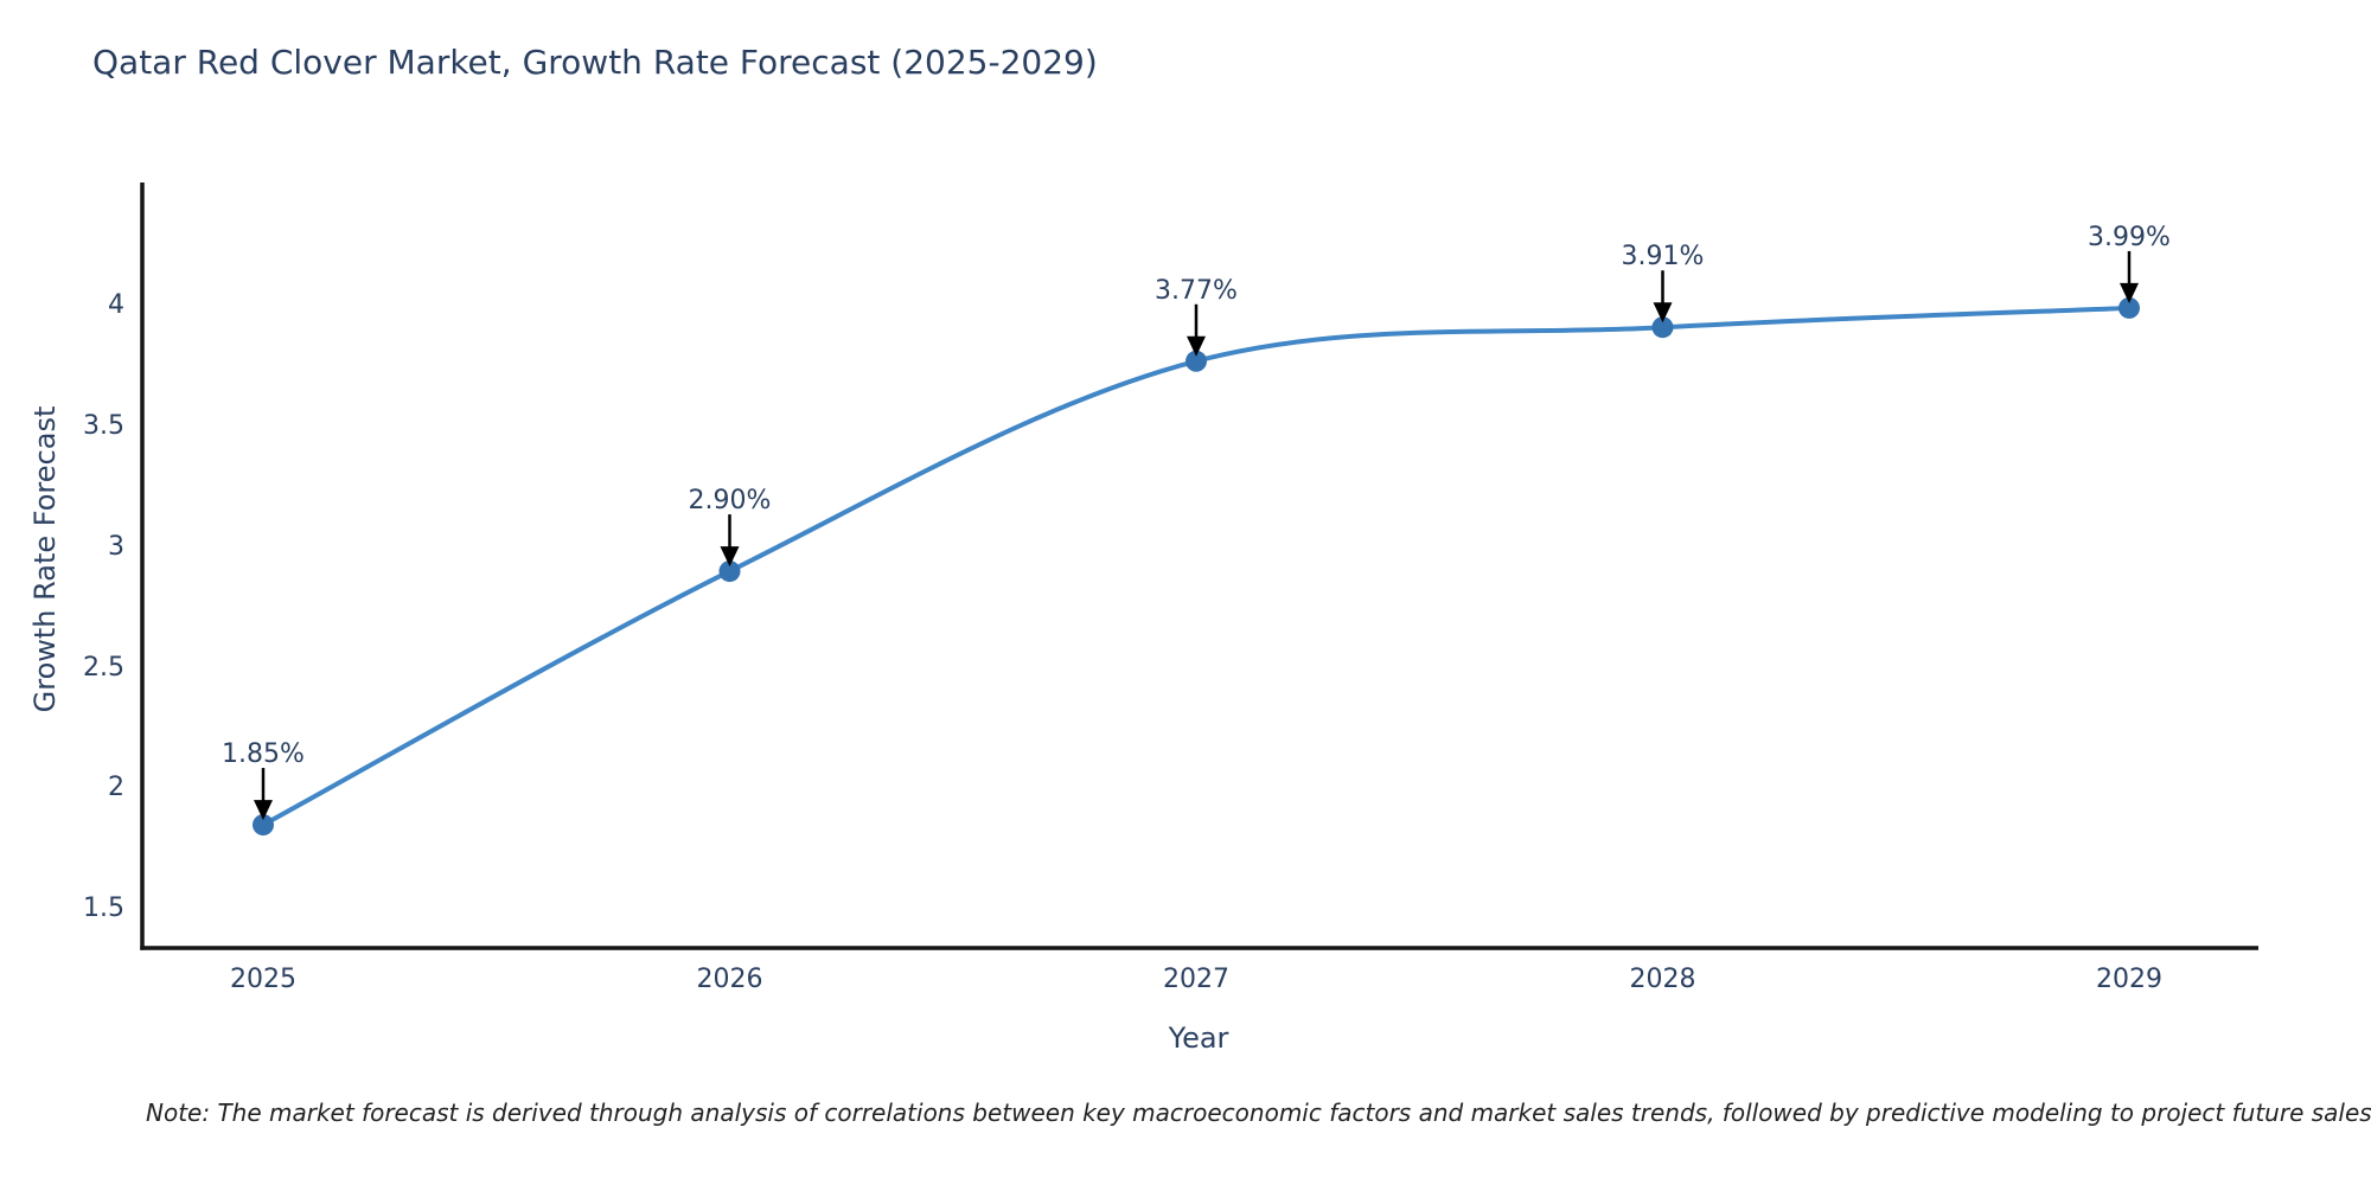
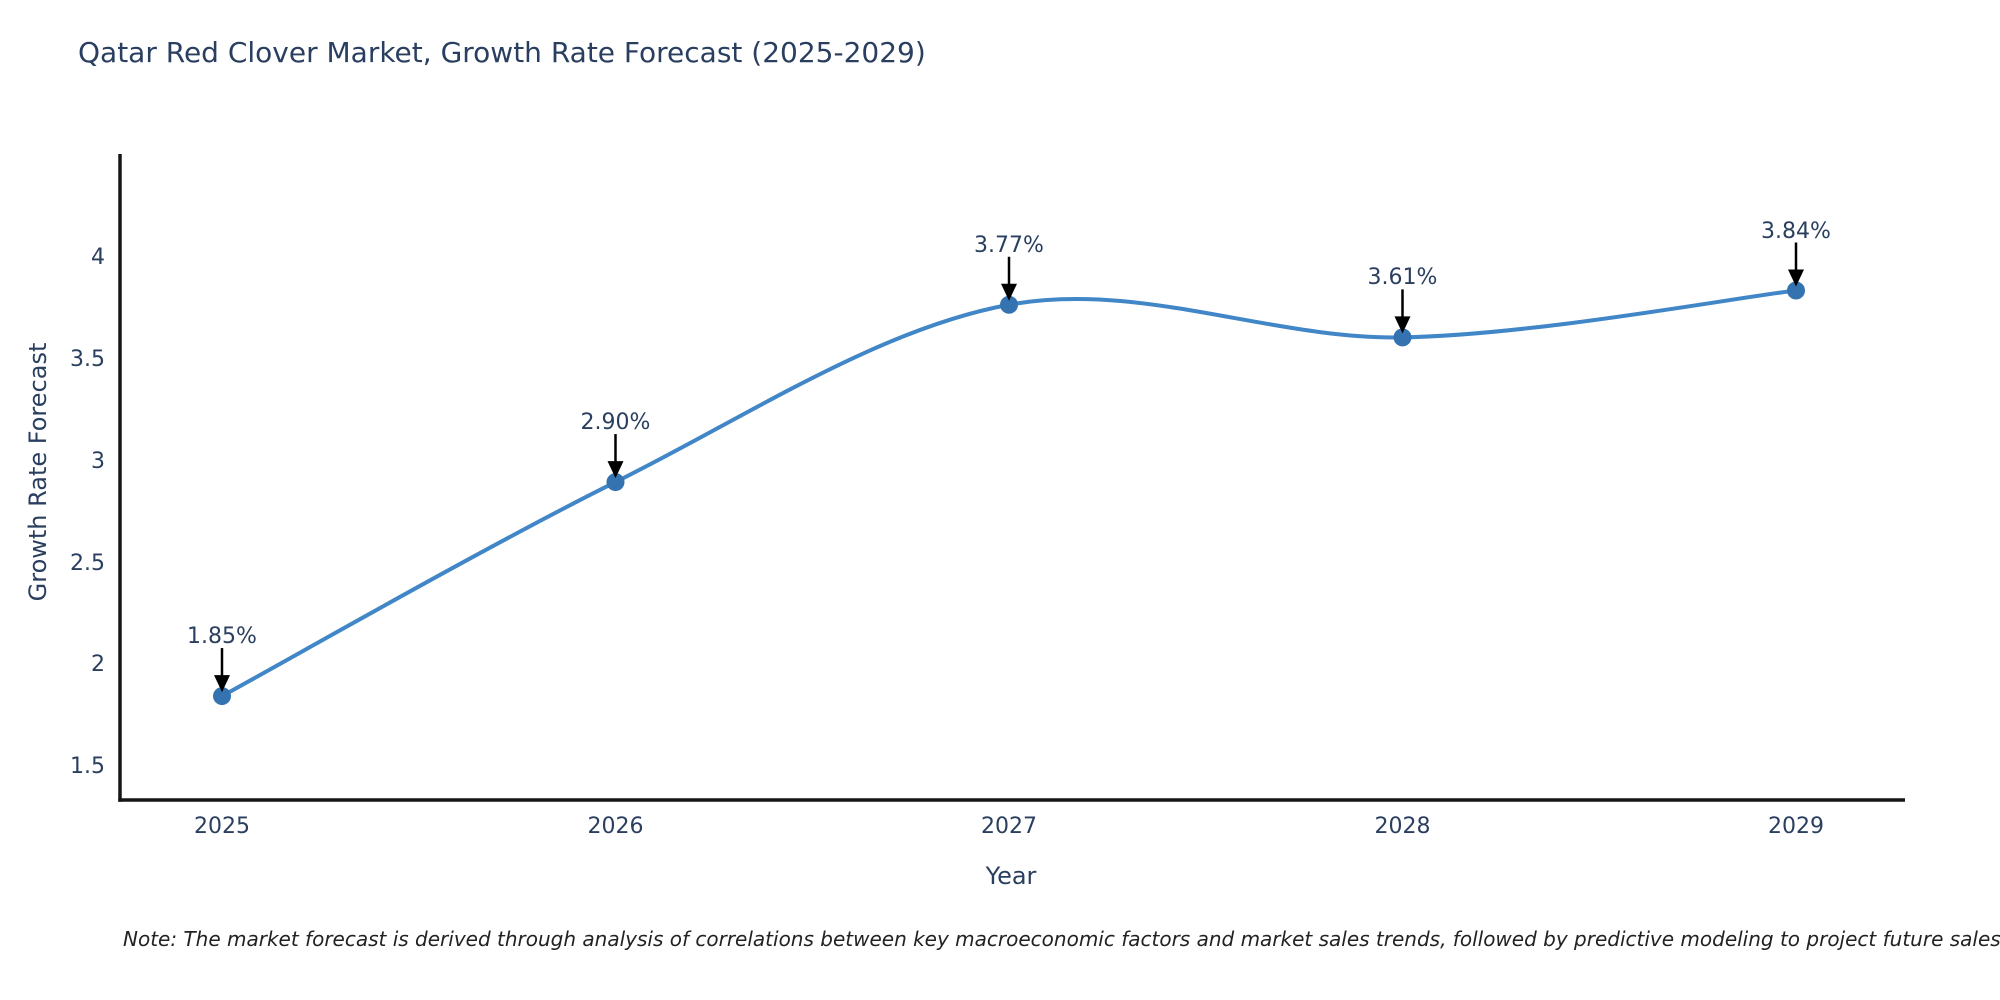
2028: 3.91% -> 3.61%
2029: 3.99% -> 3.84%
